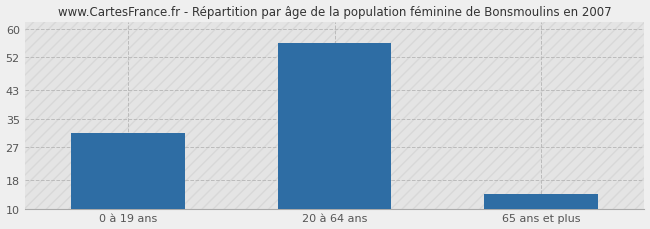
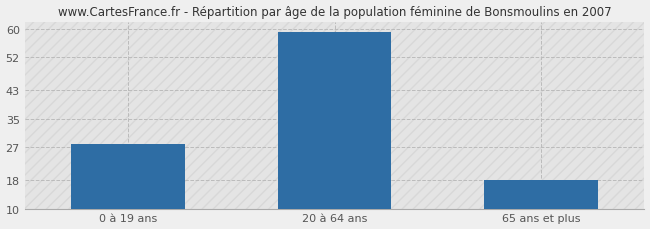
0 à 19 ans: 31 -> 28
20 à 64 ans: 56 -> 59
65 ans et plus: 14 -> 18
